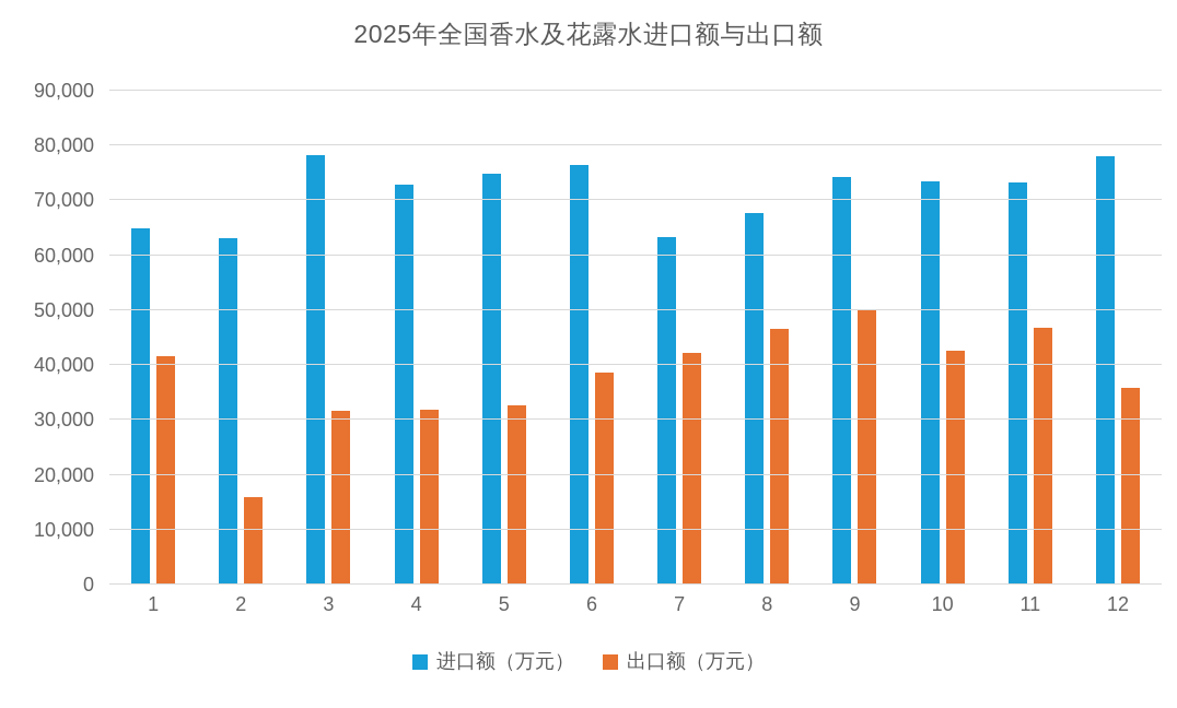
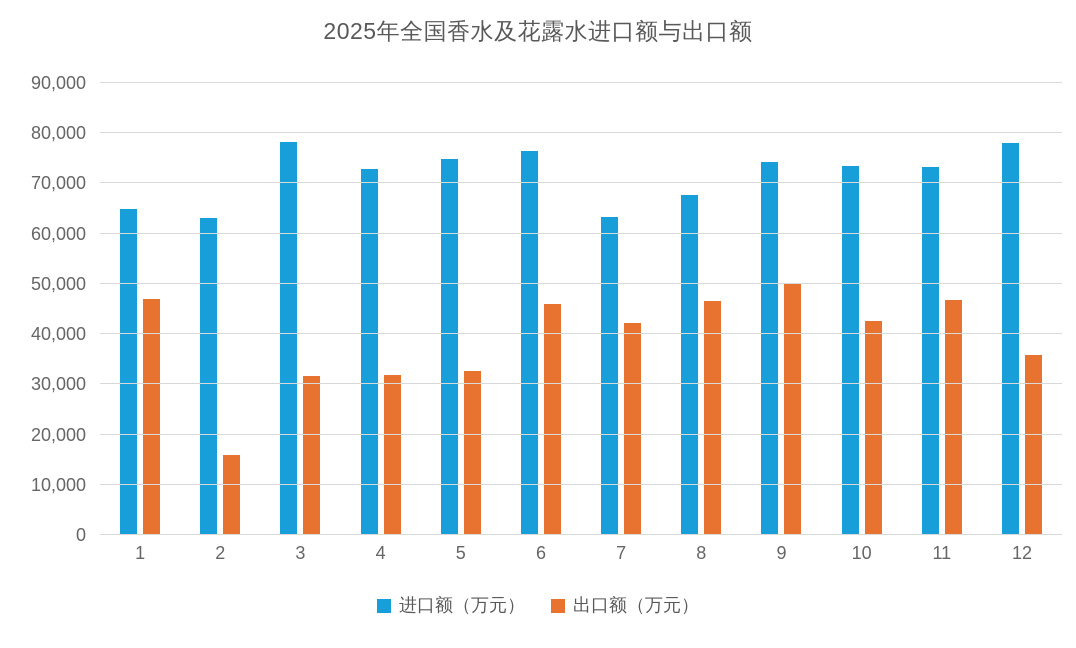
出口额（万元）/1: 42000 -> 47000
出口额（万元）/6: 39000 -> 46000
